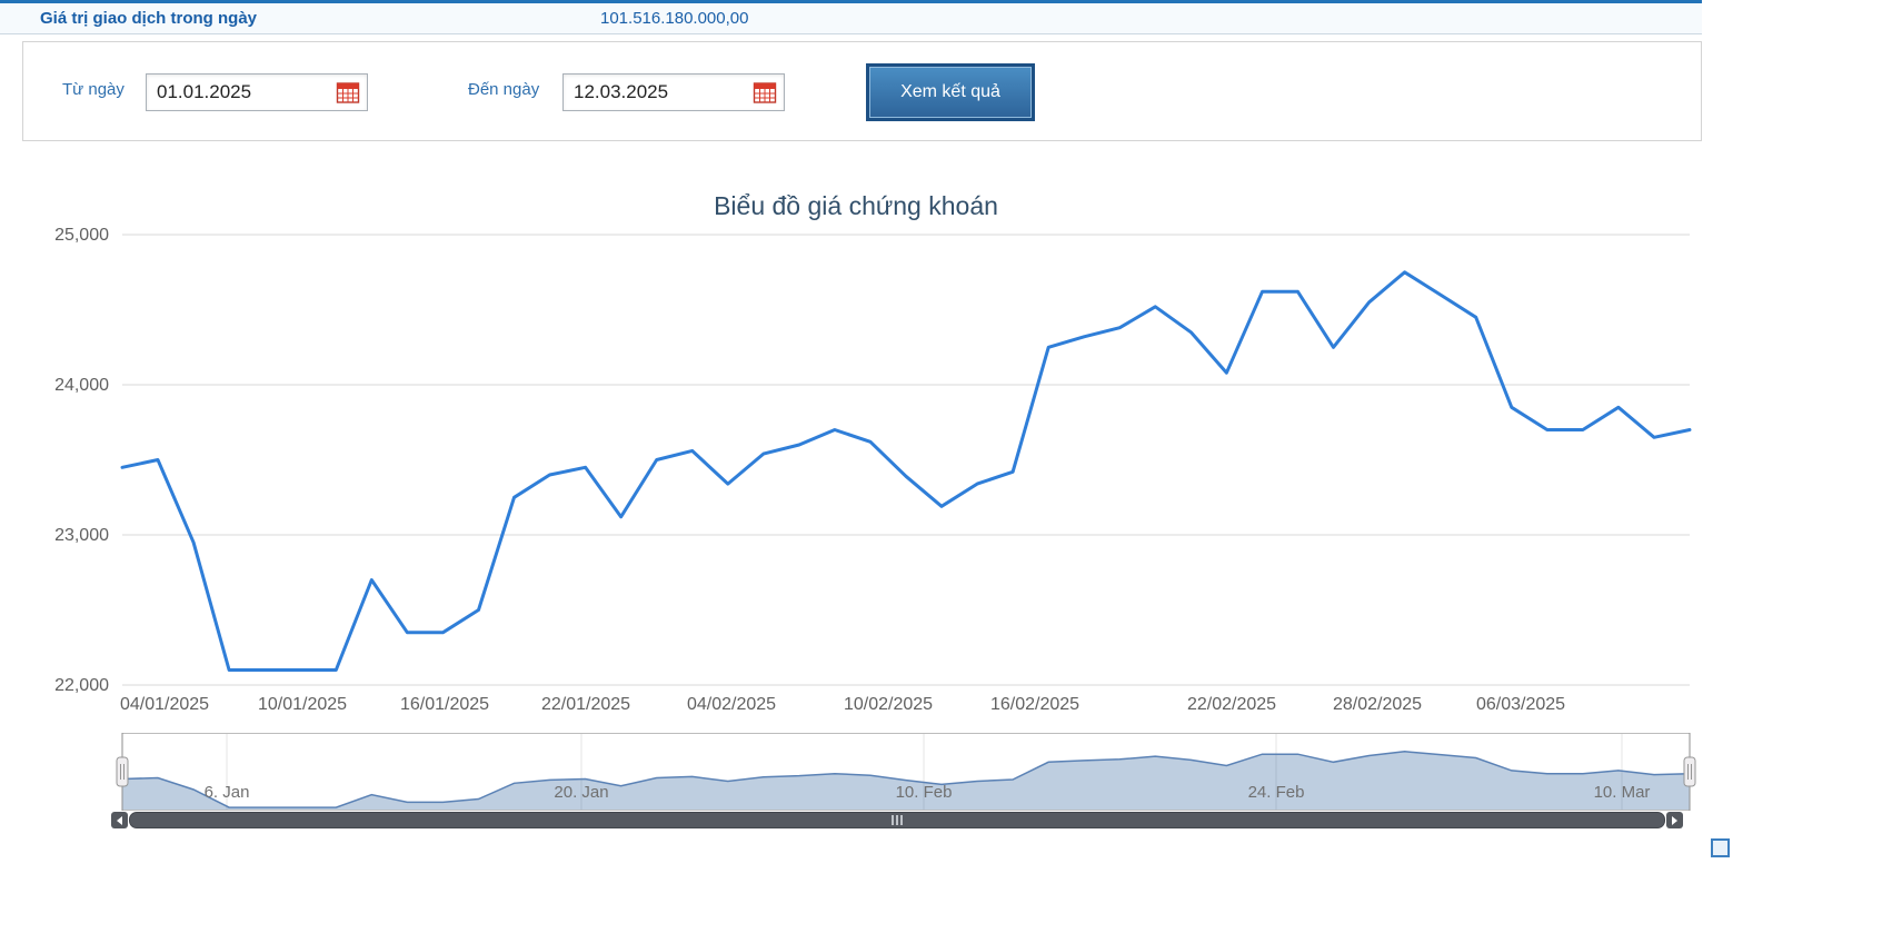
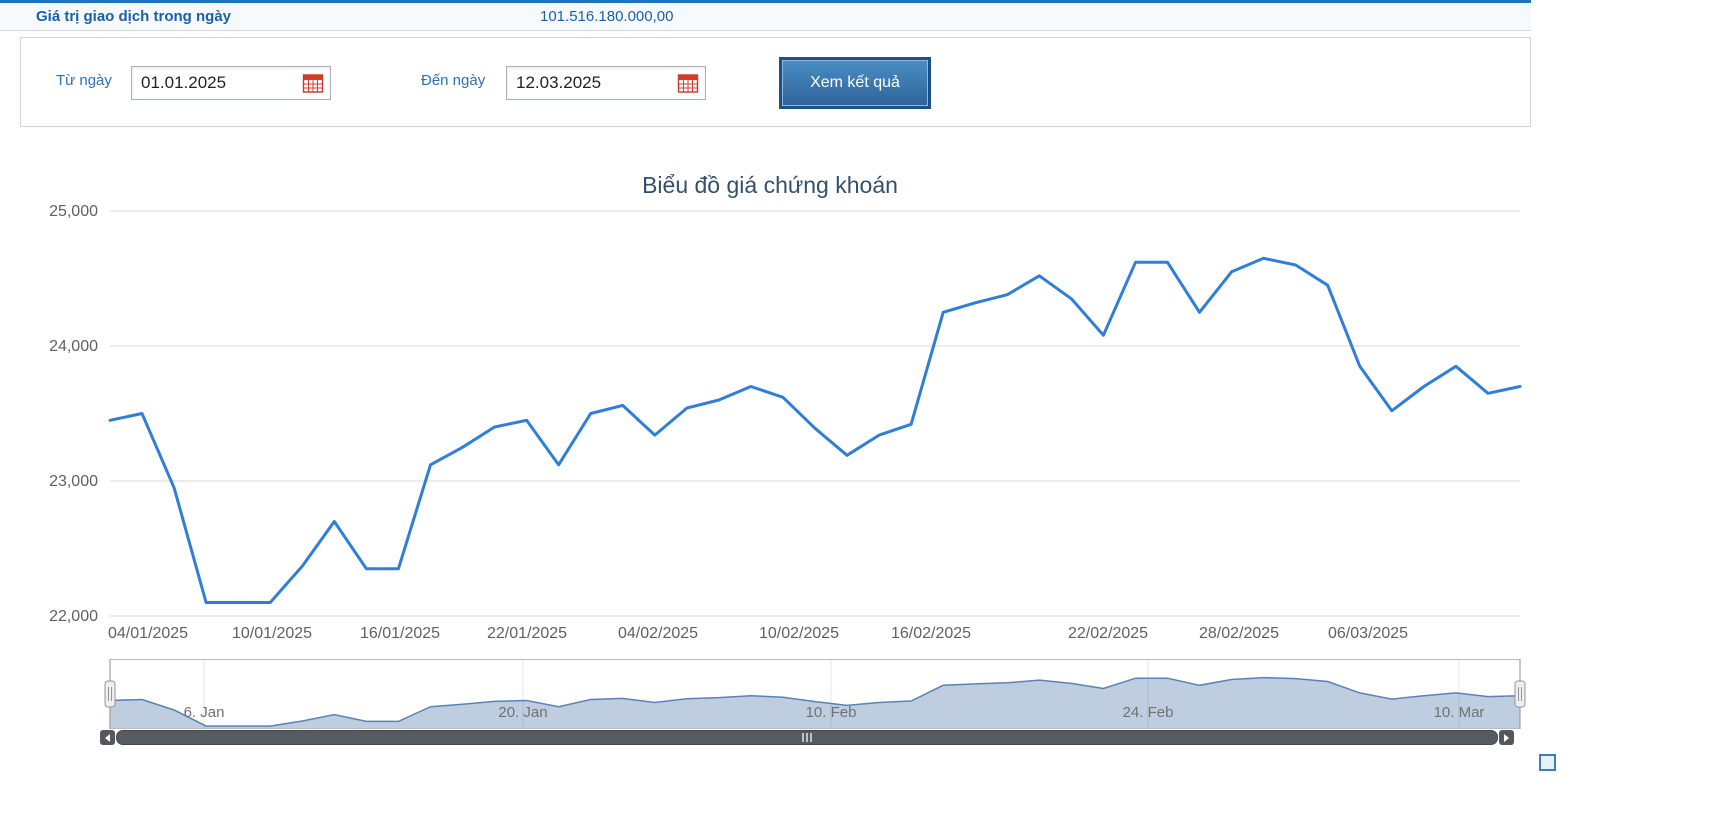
10/01/2025: 22100 -> 22370
16/01/2025: 22500 -> 23120
28/02/2025: 24750 -> 24650
06/03/2025: 23700 -> 23520
